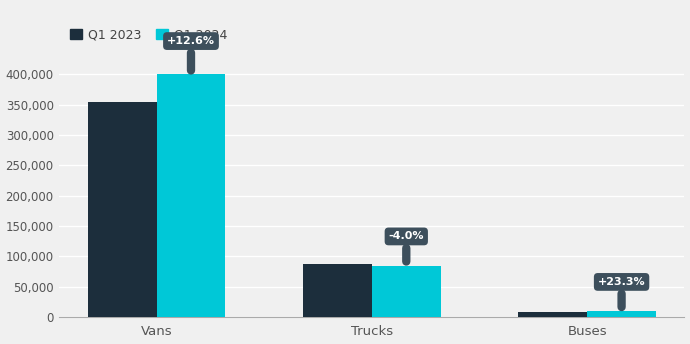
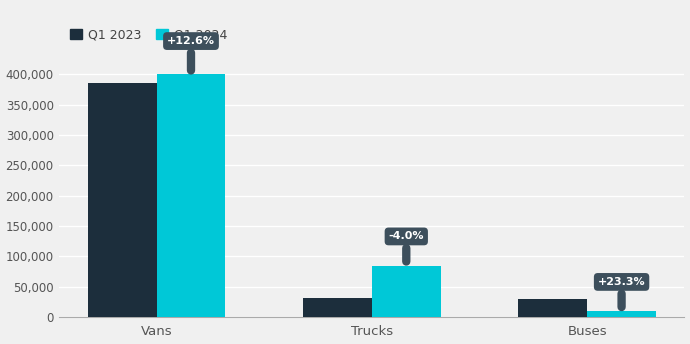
Q1 2023/Vans: 355,000 -> 386,000
Q1 2023/Trucks: 88,000 -> 32,000
Q1 2023/Buses: 8,000 -> 30,000
